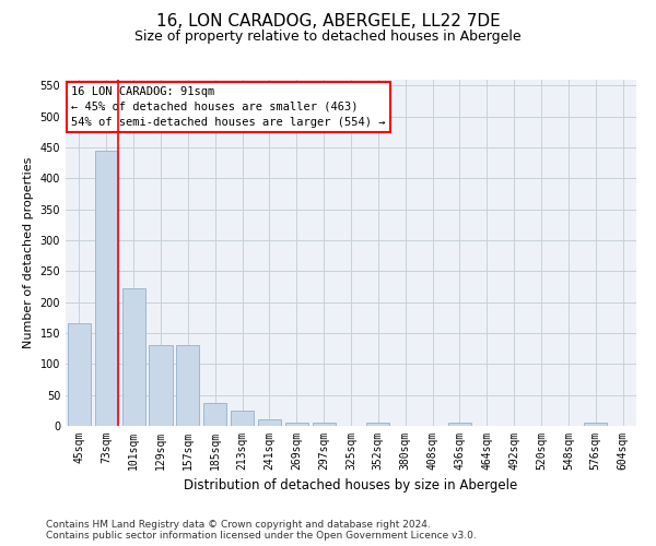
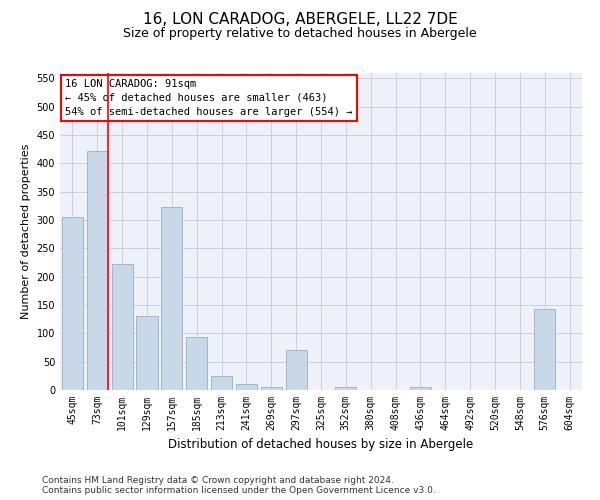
45sqm: 165 -> 306
73sqm: 445 -> 422
157sqm: 130 -> 322
185sqm: 37 -> 94
297sqm: 6 -> 70
576sqm: 5 -> 142
